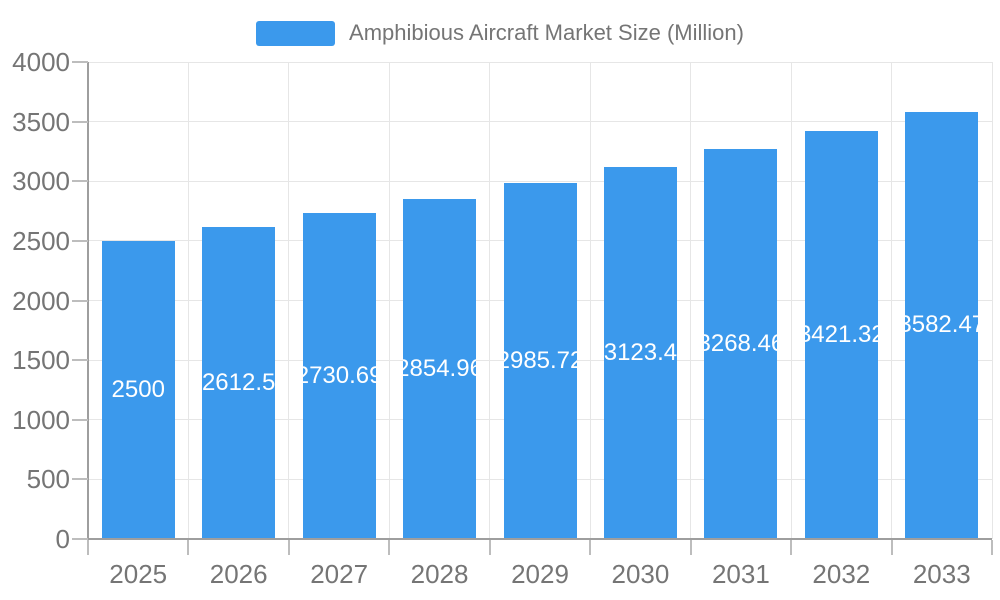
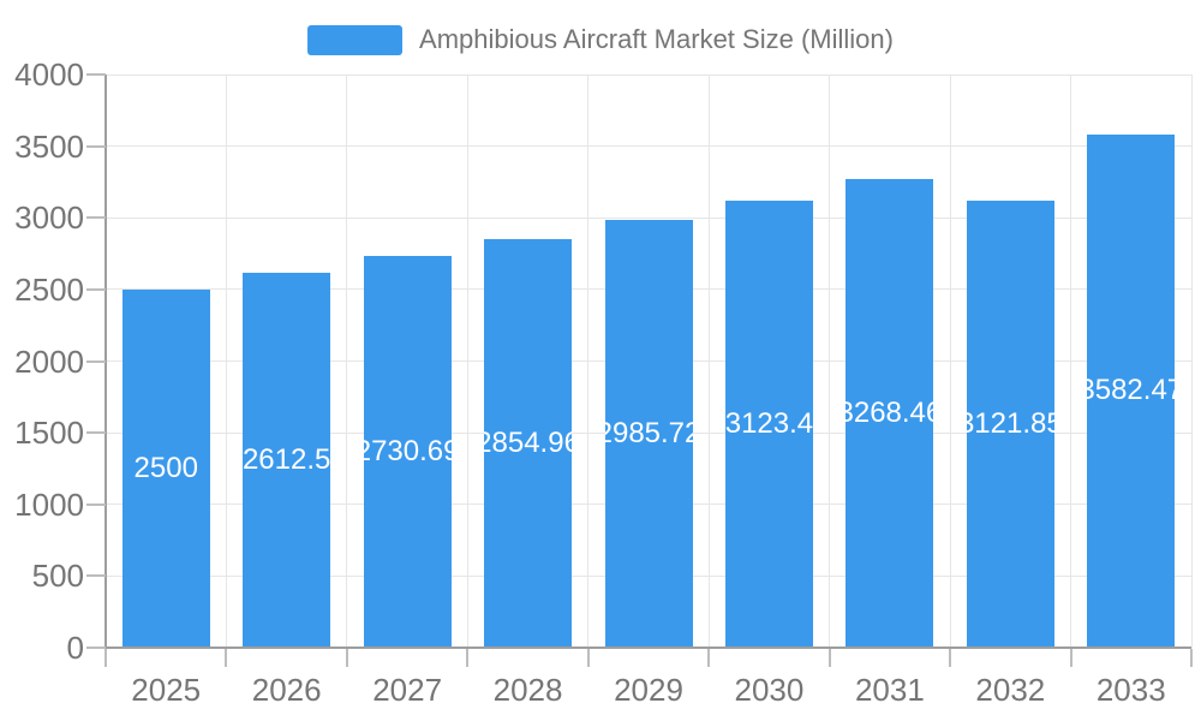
2032: 3421.32 -> 3121.85
